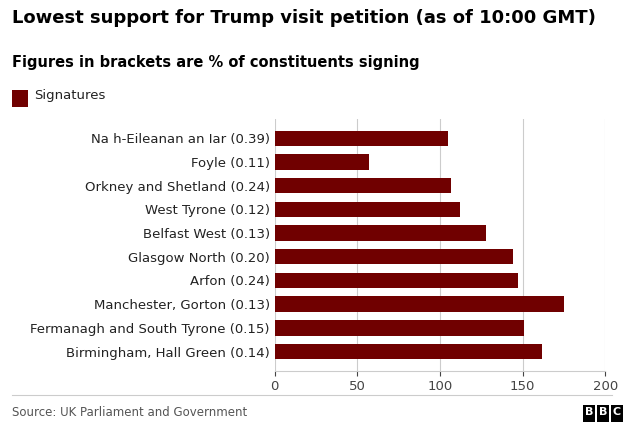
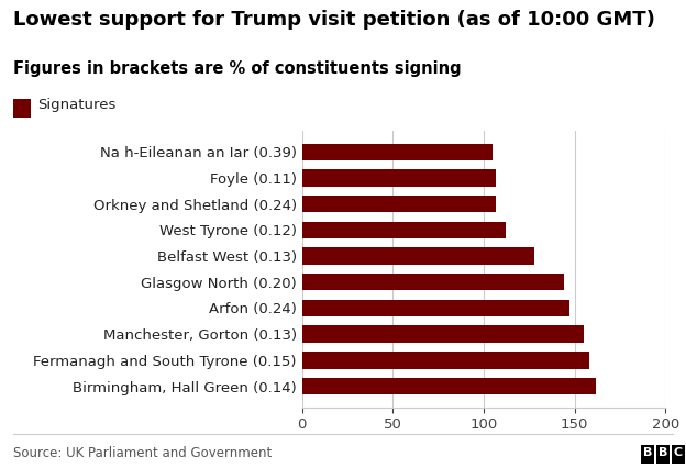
Foyle (0.11): 57 -> 107
Manchester, Gorton (0.13): 175 -> 155
Fermanagh and South Tyrone (0.15): 151 -> 158
